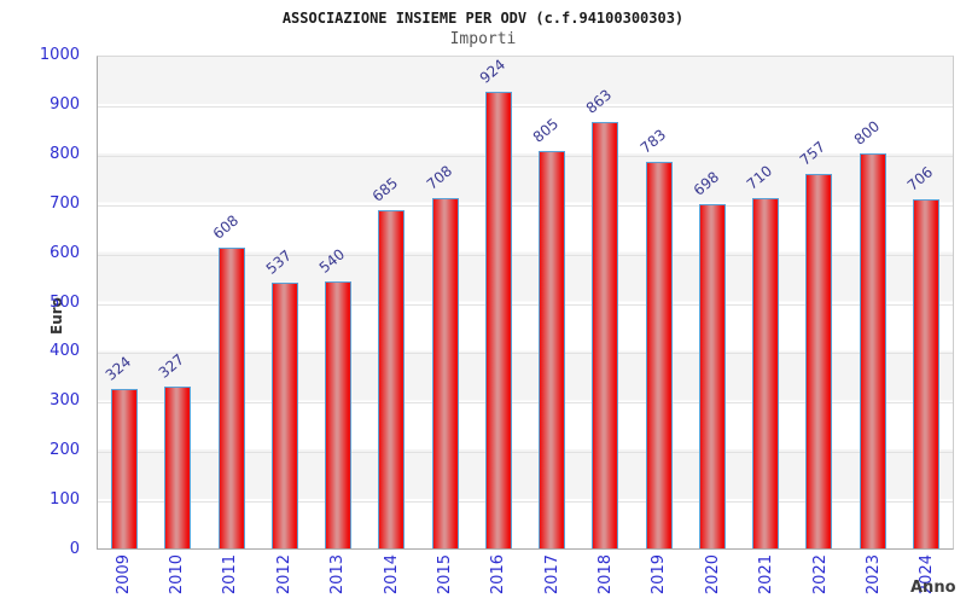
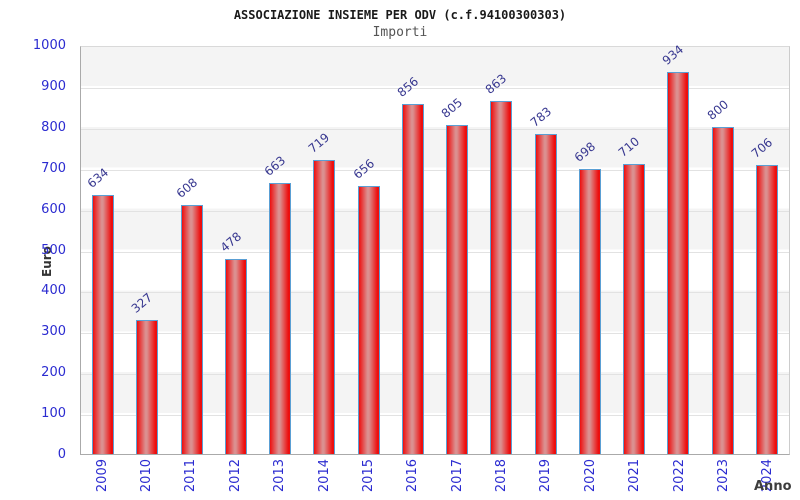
2009: 324 -> 634
2012: 537 -> 478
2013: 540 -> 663
2014: 685 -> 719
2015: 708 -> 656
2016: 924 -> 856
2022: 757 -> 934
